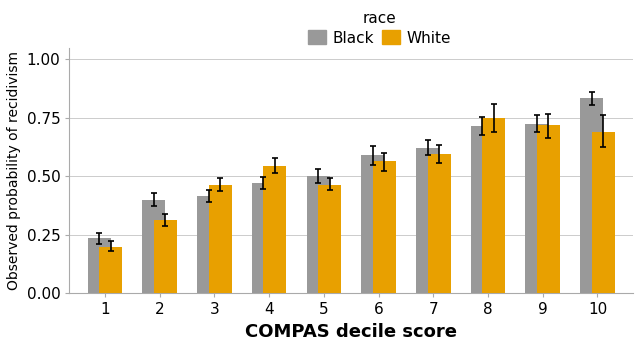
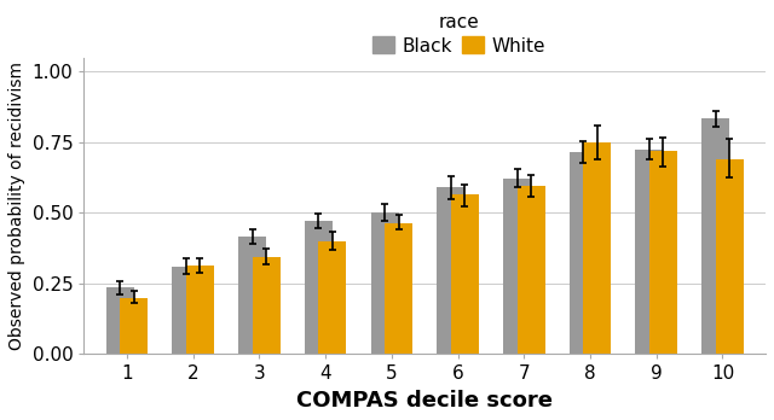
Black/2: 0.400 -> 0.310
White/3: 0.465 -> 0.345
White/4: 0.545 -> 0.400
